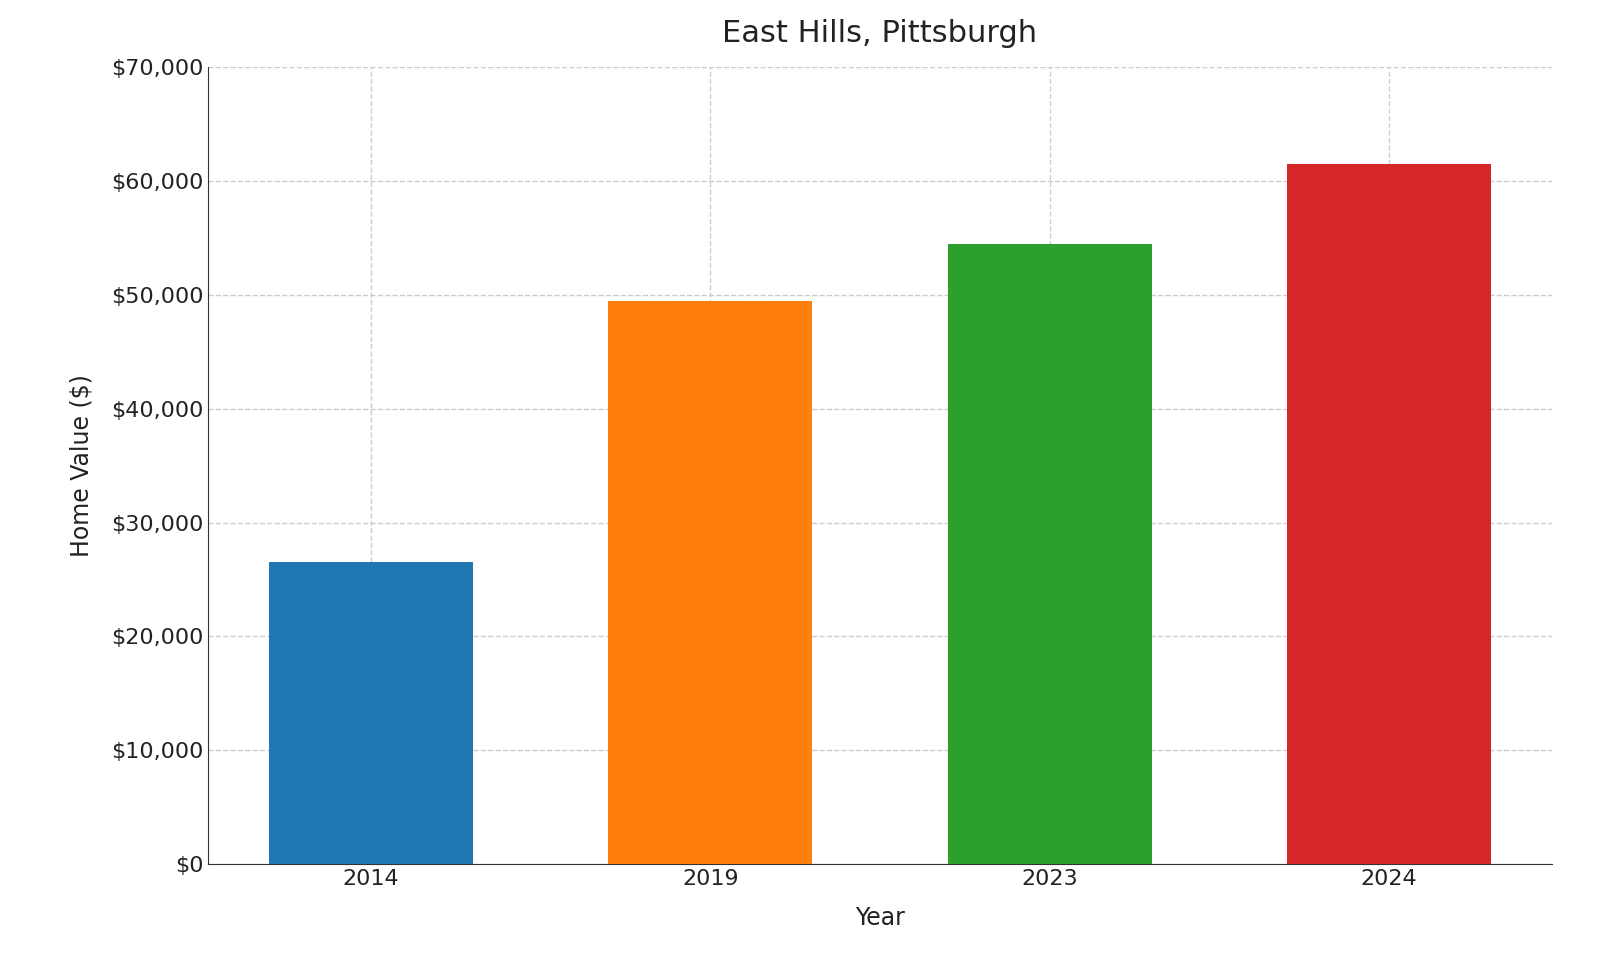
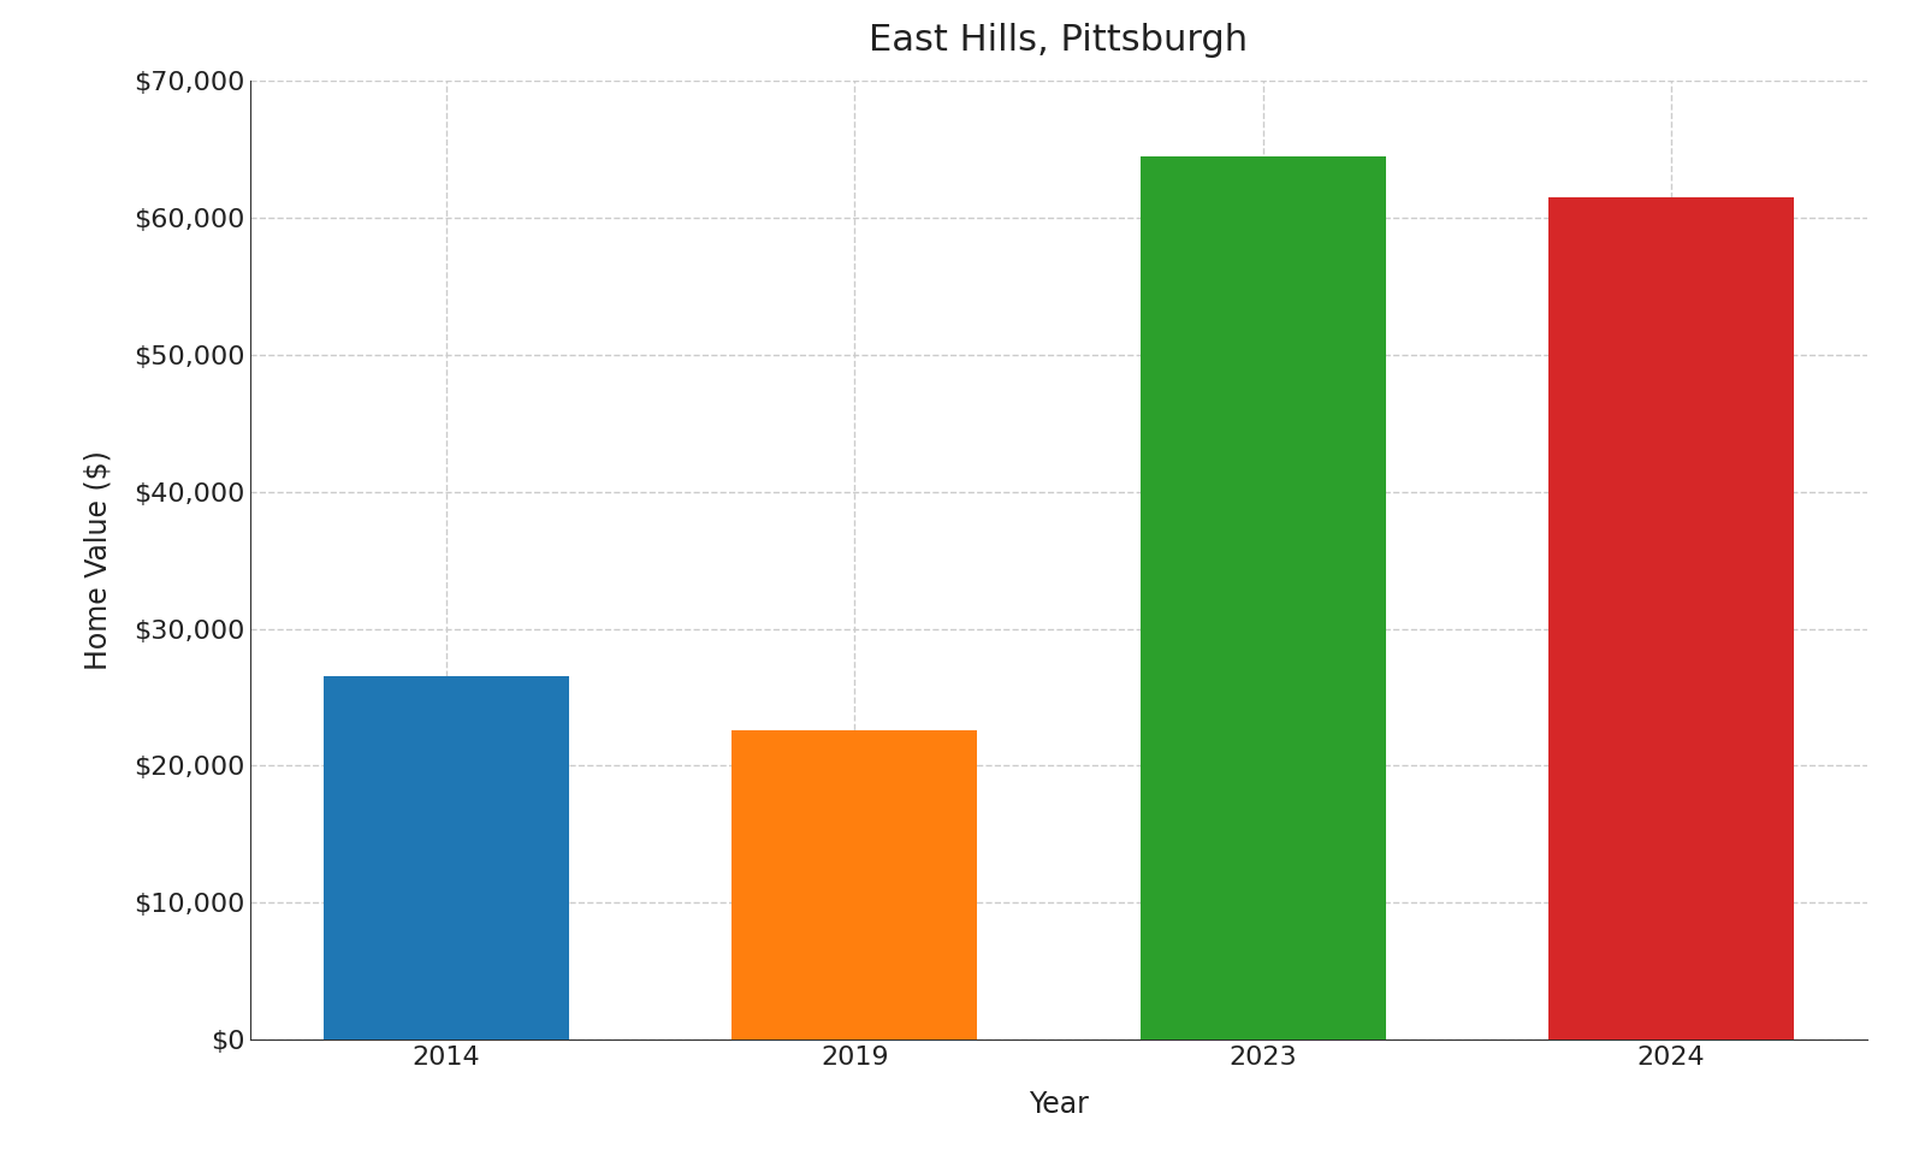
2019: $49,500 -> $22,600
2023: $54,500 -> $64,500
